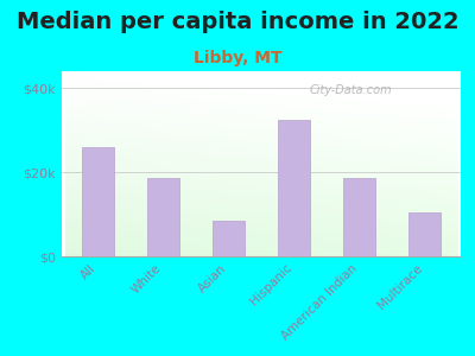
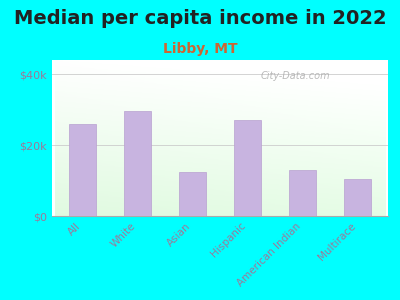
White: $18.5k -> $29.5k
Asian: $8.5k -> $12.5k
Hispanic: $32.5k -> $27.0k
American Indian: $18.5k -> $13.0k
